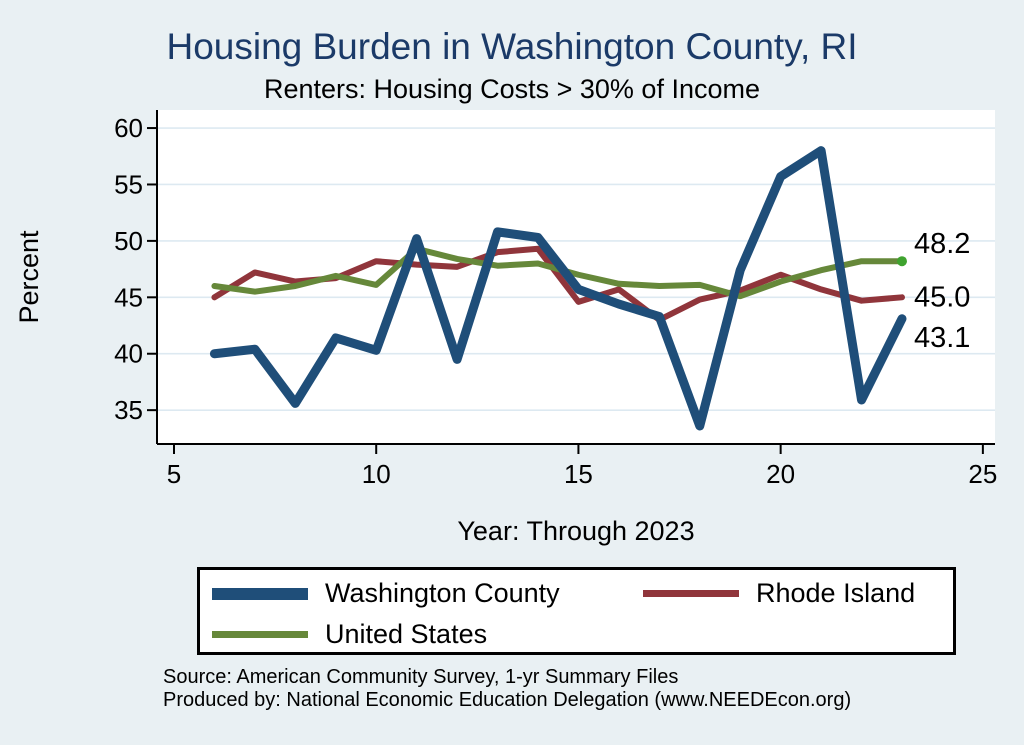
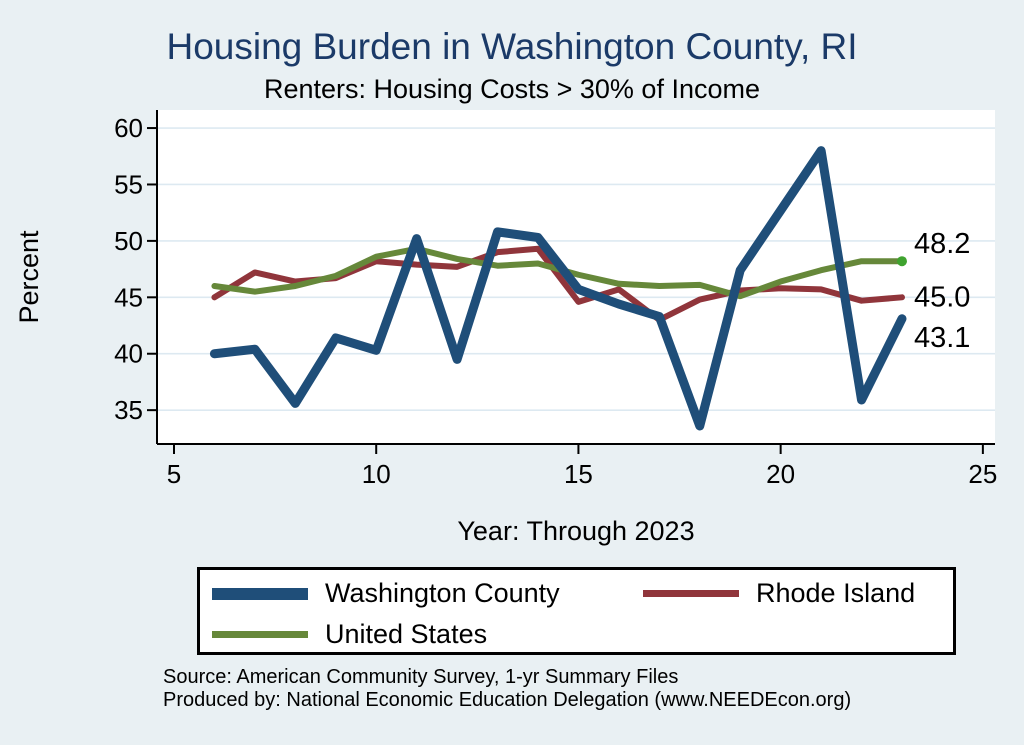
United States/10: 46.1 -> 48.6
Washington County/20: 55.7 -> 52.7
Rhode Island/20: 47.0 -> 45.8
